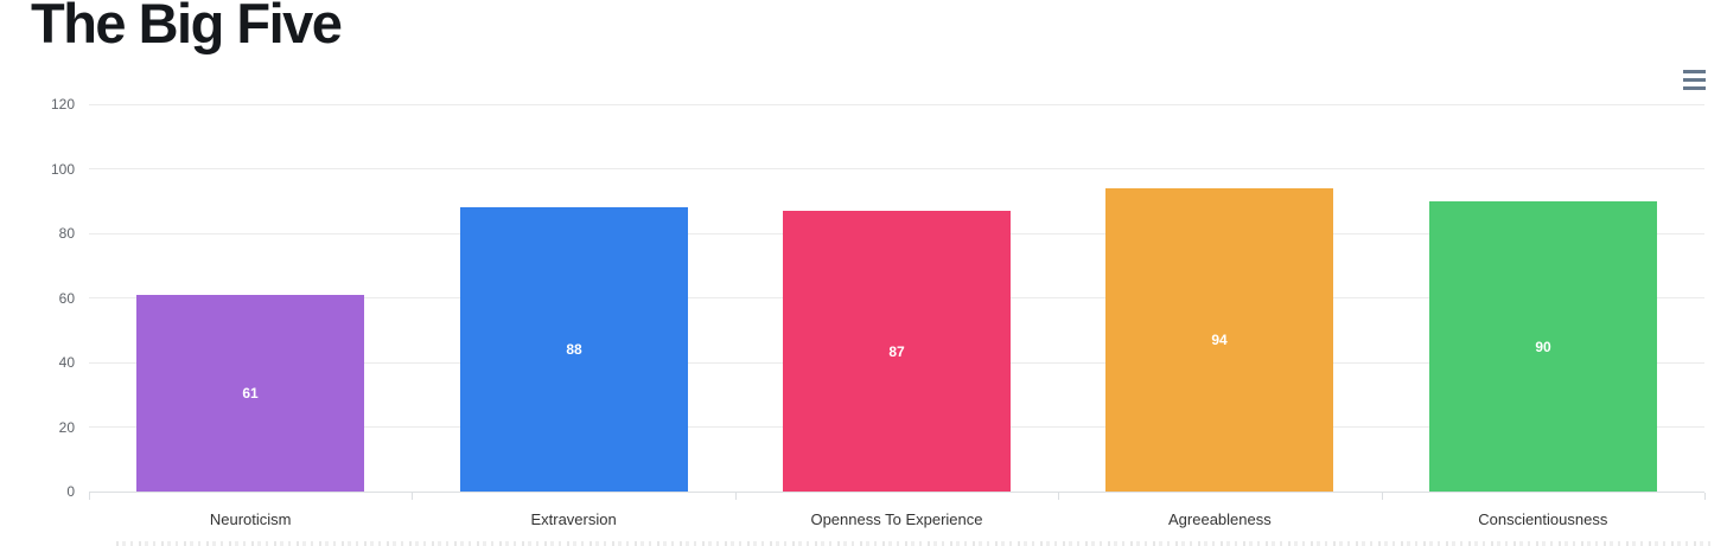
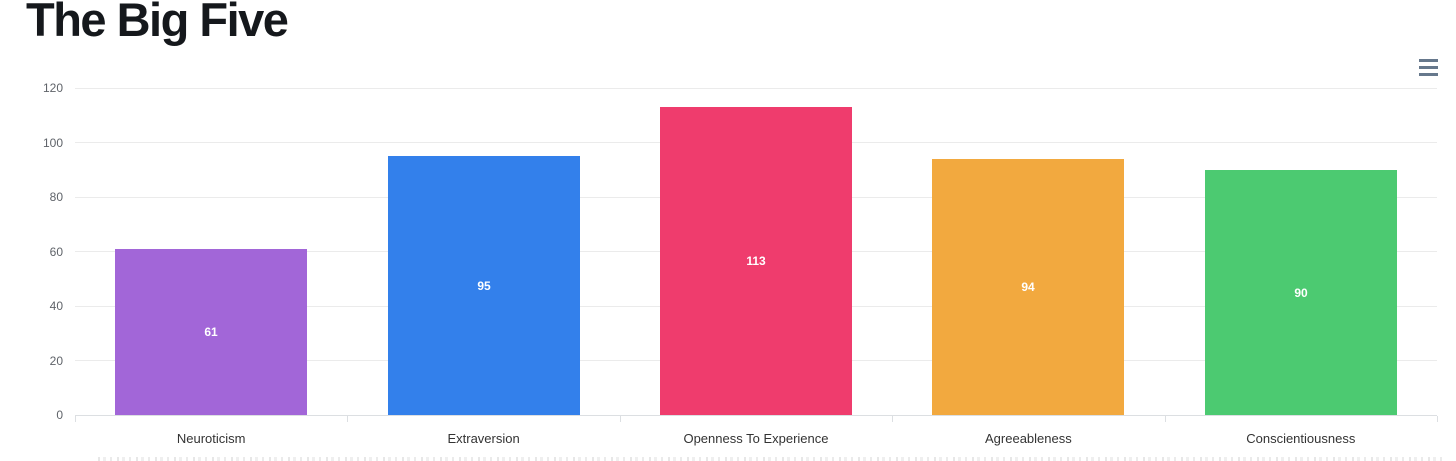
Extraversion: 88 -> 95
Openness To Experience: 87 -> 113
